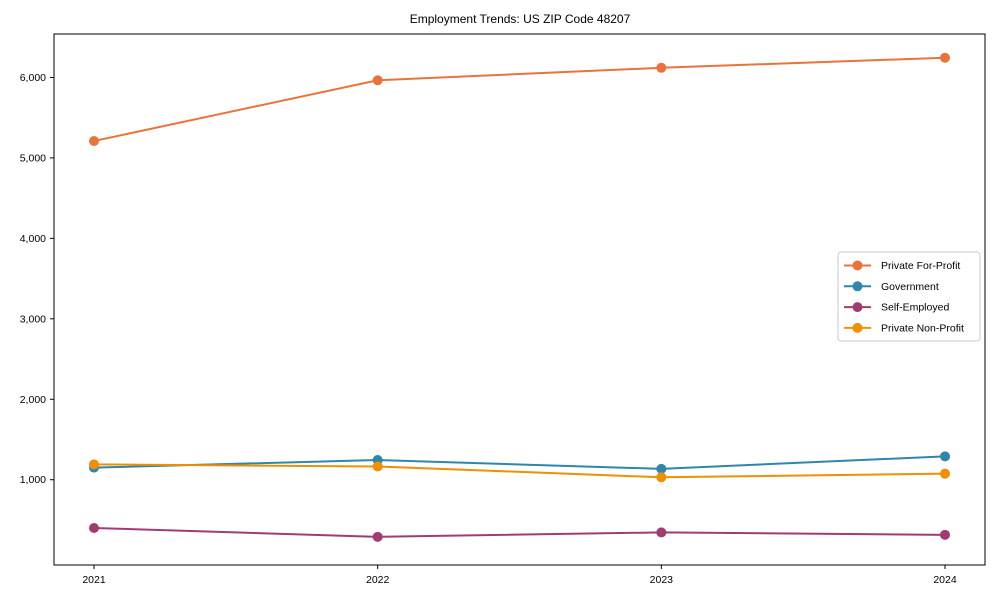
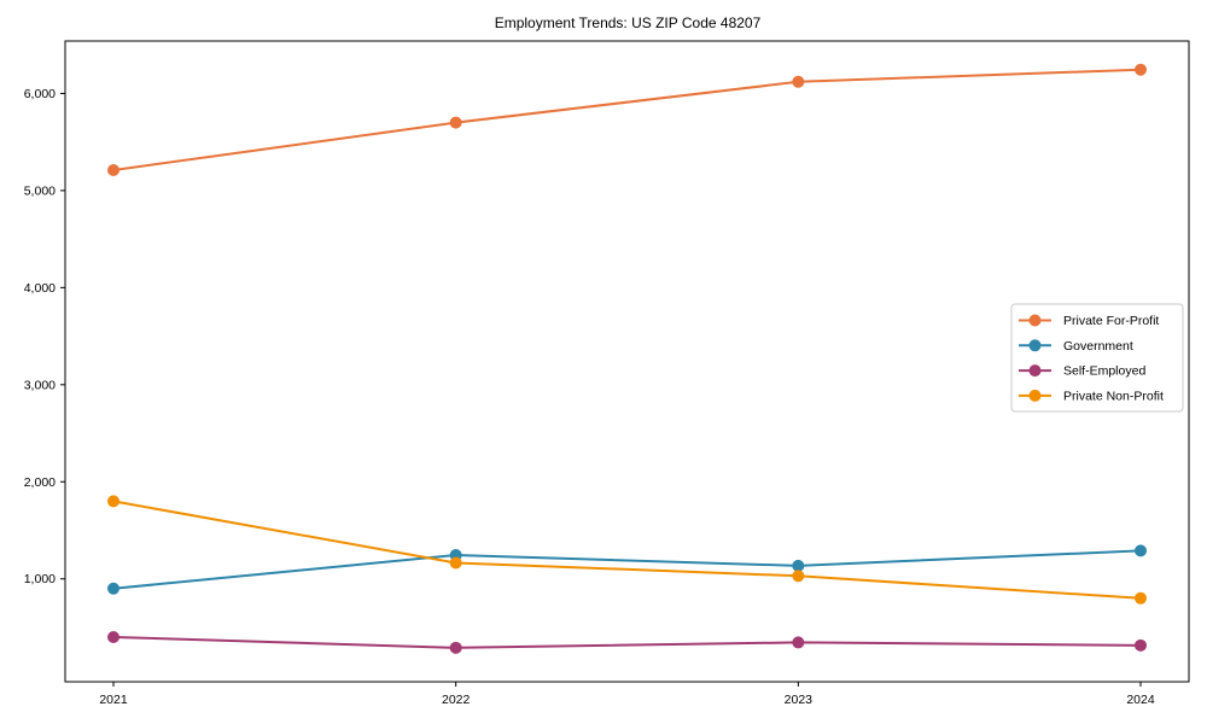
Government/2021: 1200 -> 900
Private Non-Profit/2021: 1200 -> 1800
Private For-Profit/2022: 6000 -> 5700
Private Non-Profit/2024: 1100 -> 800
